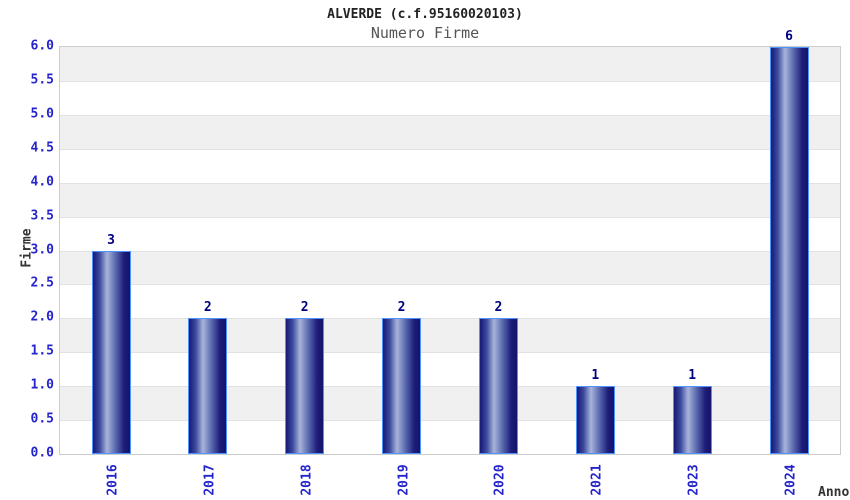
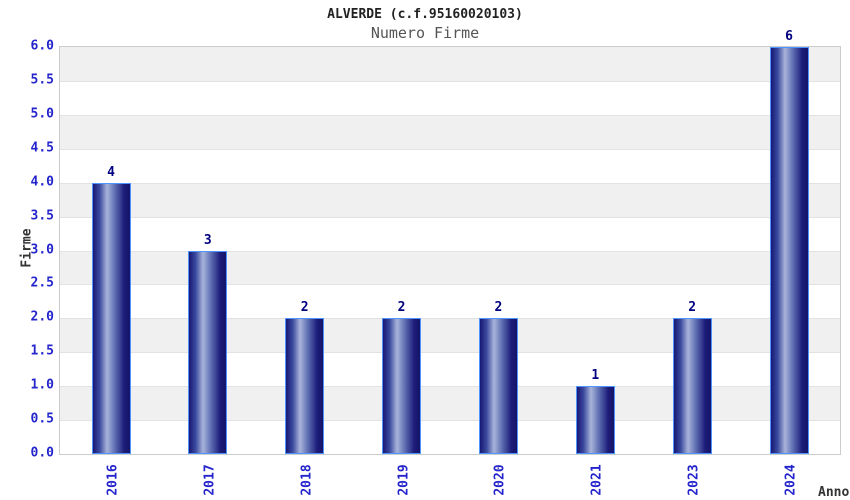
2016: 3 -> 4
2017: 2 -> 3
2023: 1 -> 2
